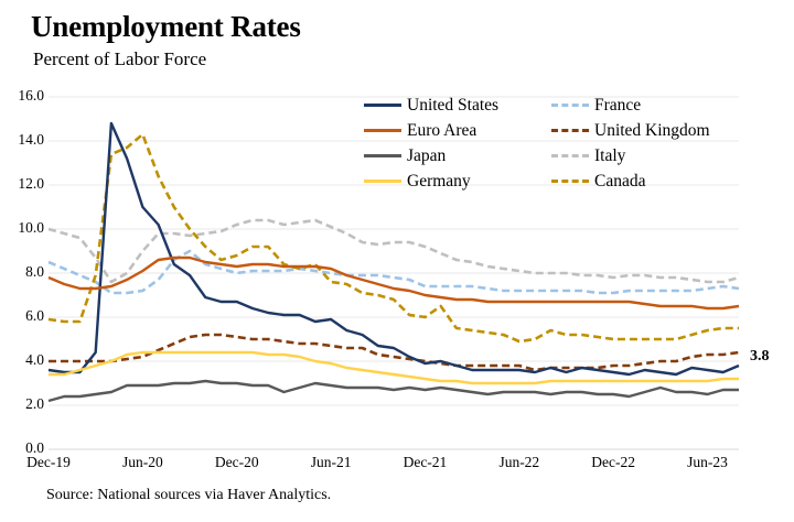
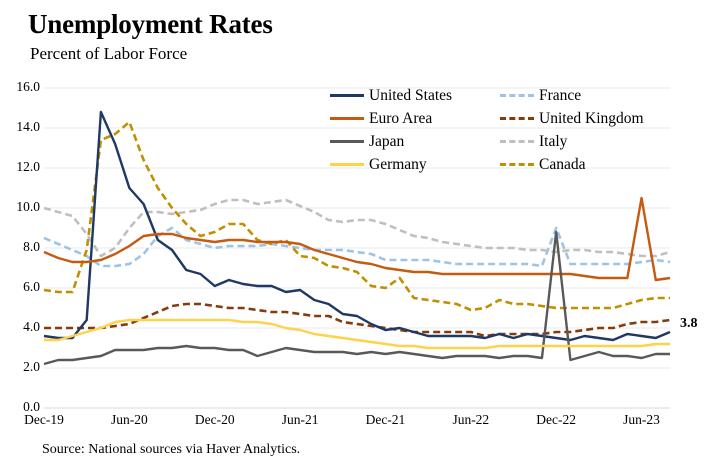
United States/Dec-20: 6.7 -> 6.1
Japan/Dec-22: 2.5 -> 8.8
France/Dec-22: 7.1 -> 9.0
Euro Area/Jun-23: 6.4 -> 10.5
